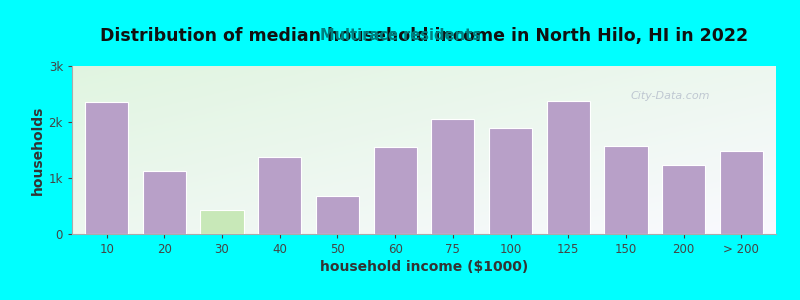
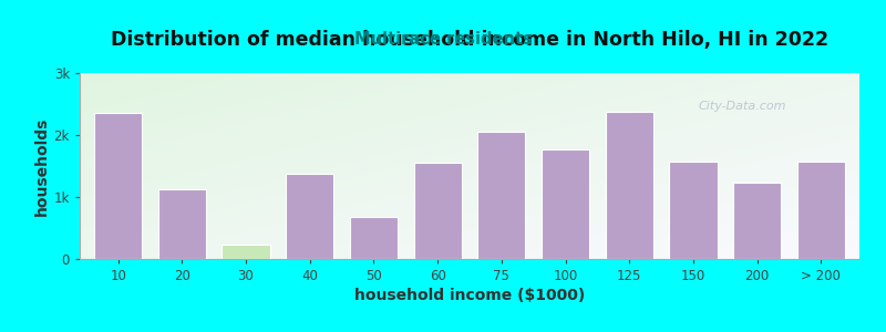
30: 0.43k -> 0.24k
100: 1.90k -> 1.76k
> 200: 1.48k -> 1.58k
